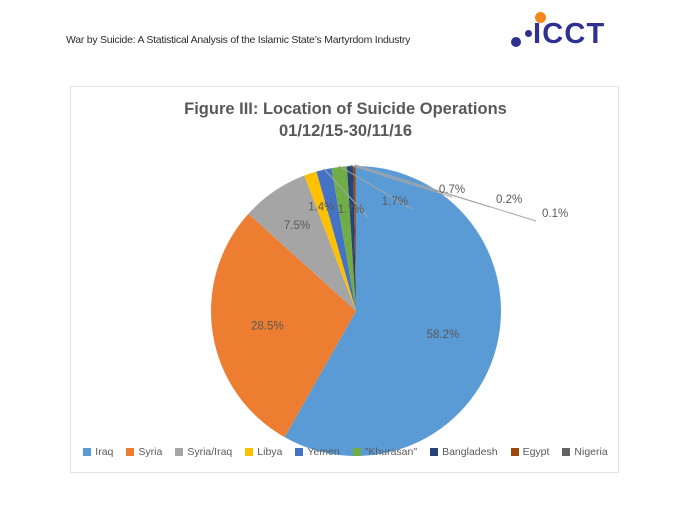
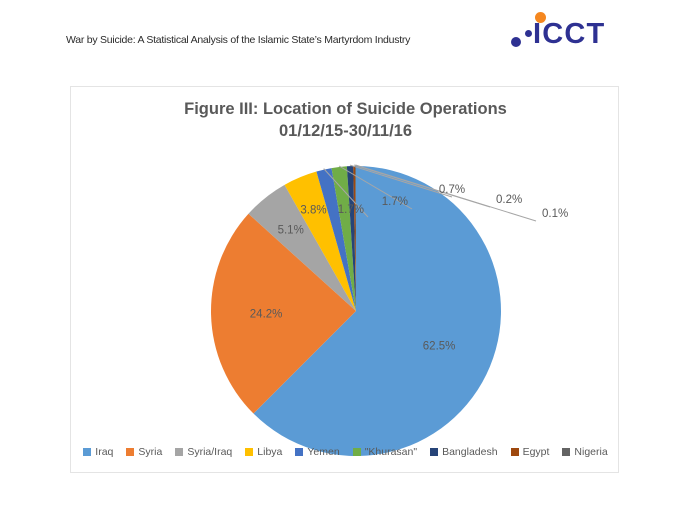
Iraq: 58.2% -> 62.5%
Syria: 28.5% -> 24.2%
Syria/Iraq: 7.5% -> 5.1%
Libya: 1.4% -> 3.8%
